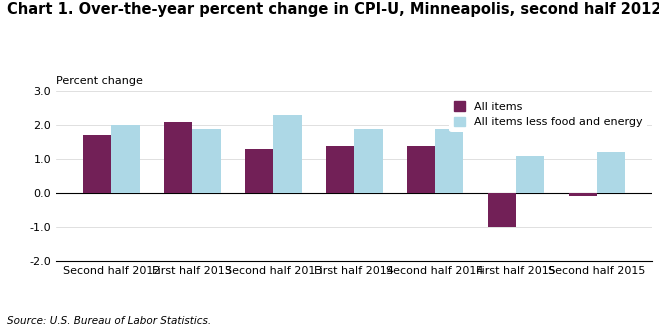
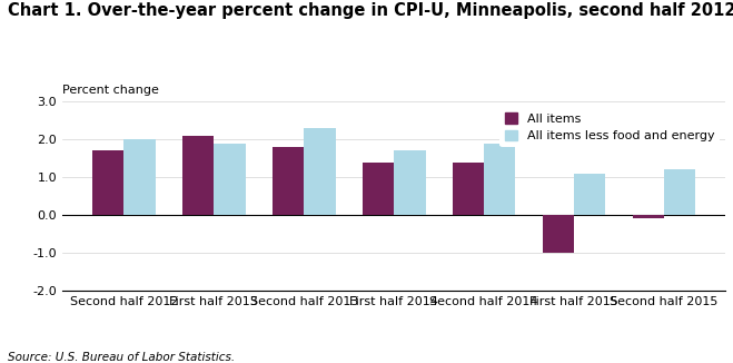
All items/Second half 2013: 1.3 -> 1.8
All items less food and energy/First half 2014: 1.9 -> 1.7
